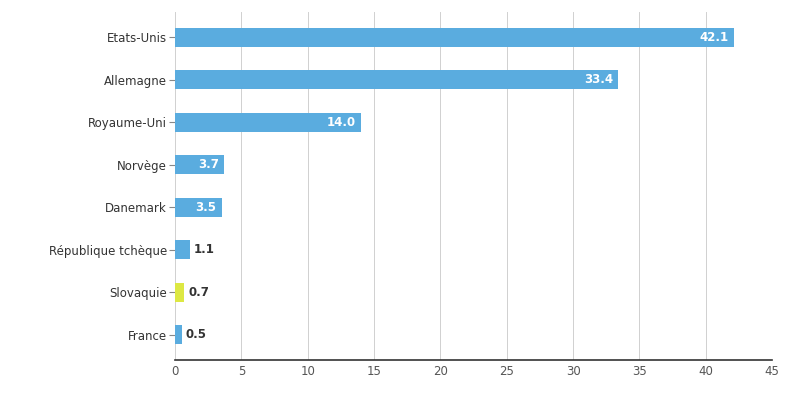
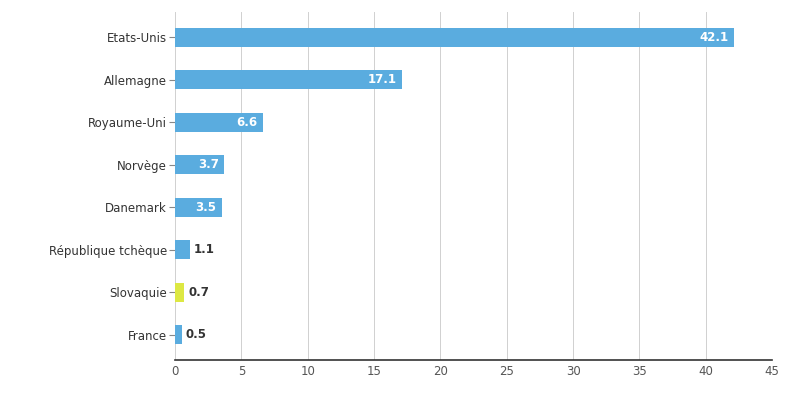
Allemagne: 33.4 -> 17.1
Royaume-Uni: 14.0 -> 6.6
